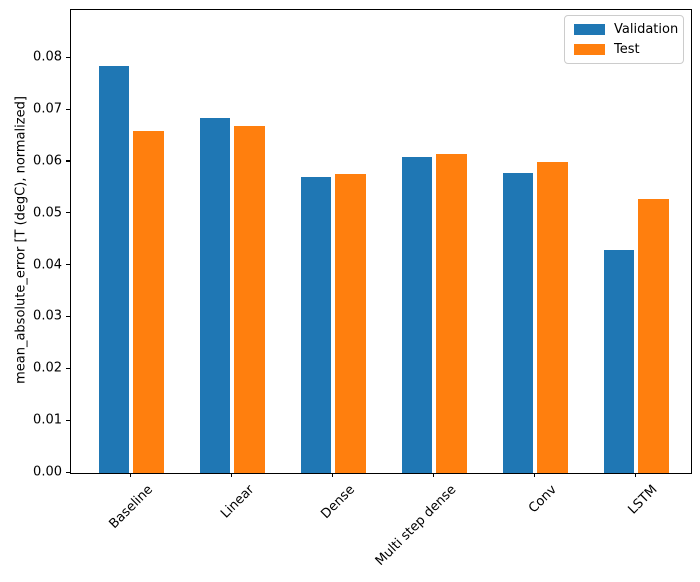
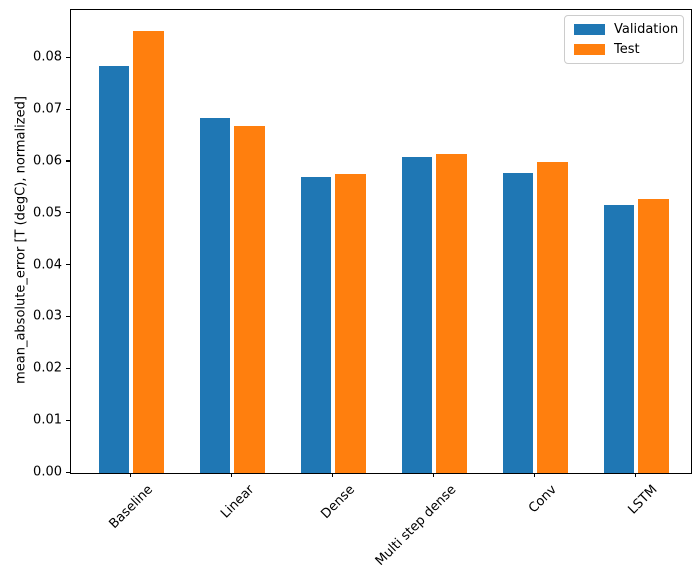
Test/Baseline: 0.066 -> 0.085
Validation/LSTM: 0.043 -> 0.052
